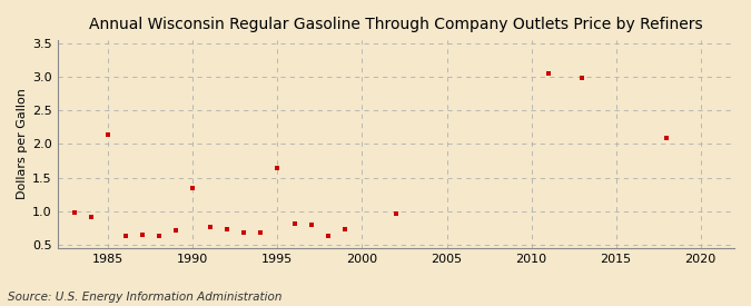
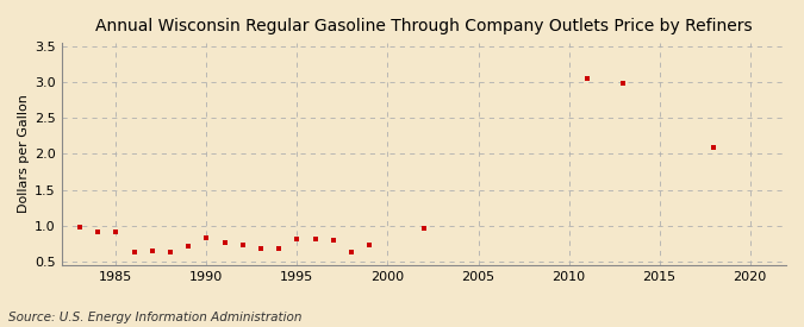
1985: 2.14 -> 0.91
1990: 1.34 -> 0.84
1995: 1.64 -> 0.82
